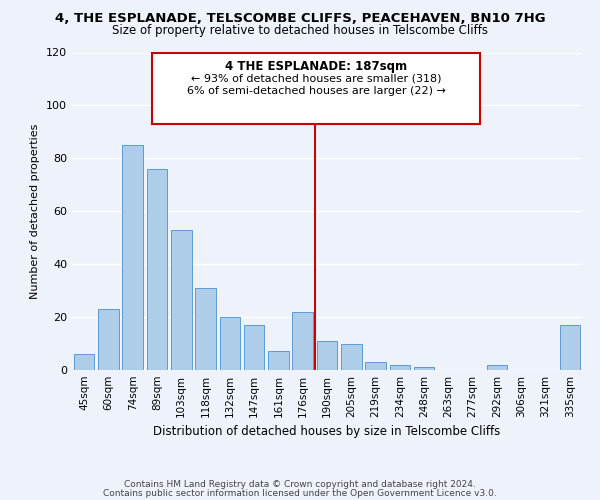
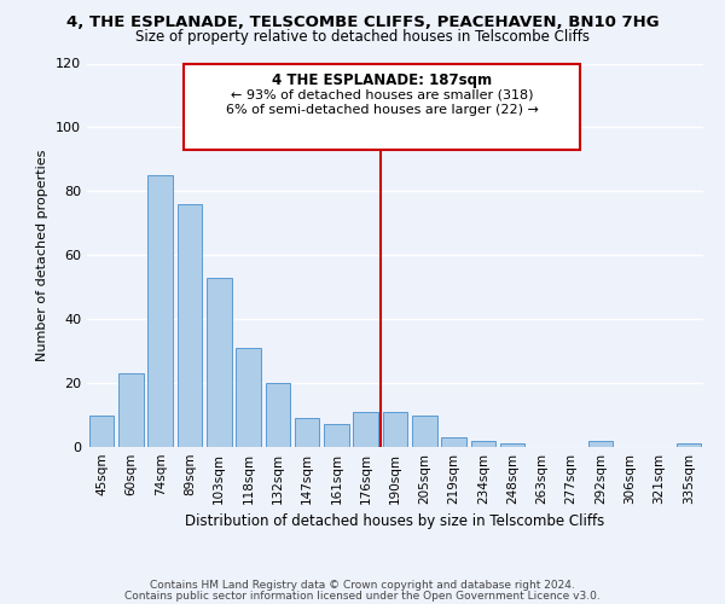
45sqm: 6 -> 10
147sqm: 17 -> 9
176sqm: 22 -> 11
335sqm: 17 -> 1
